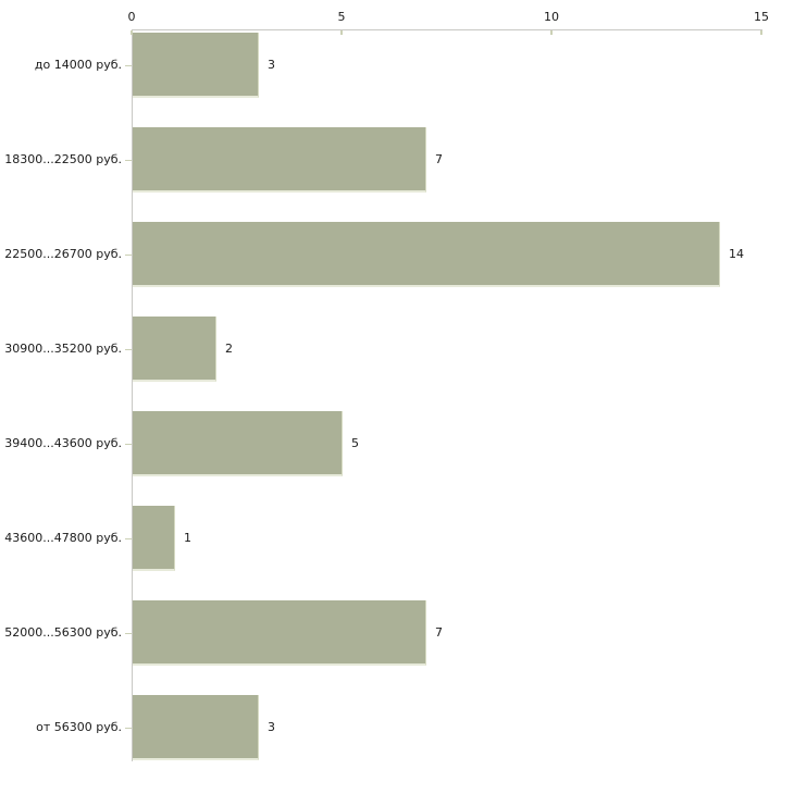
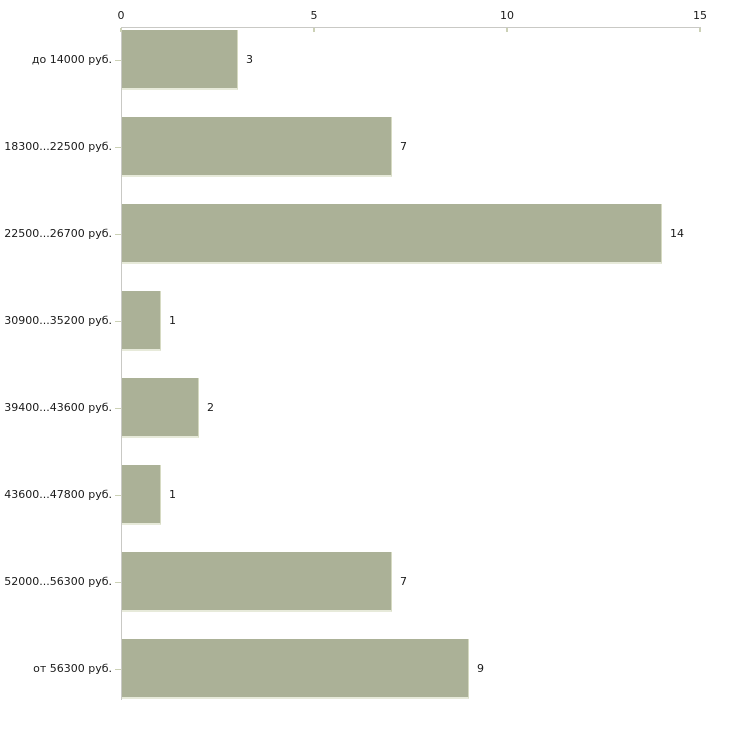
30900...35200 руб.: 2 -> 1
39400...43600 руб.: 5 -> 2
от 56300 руб.: 3 -> 9
